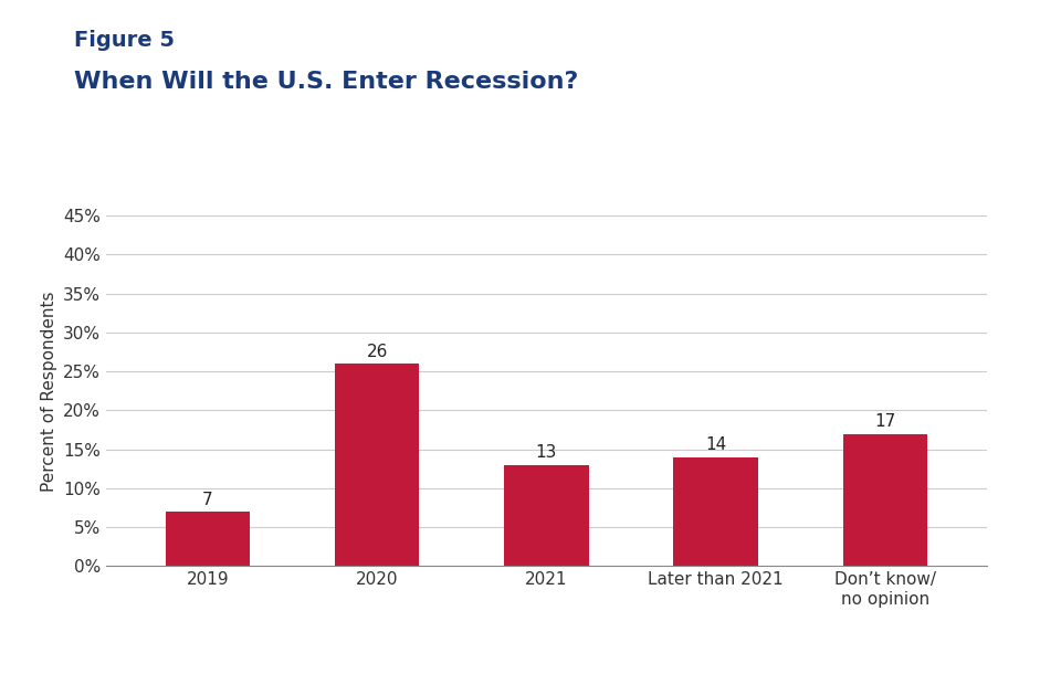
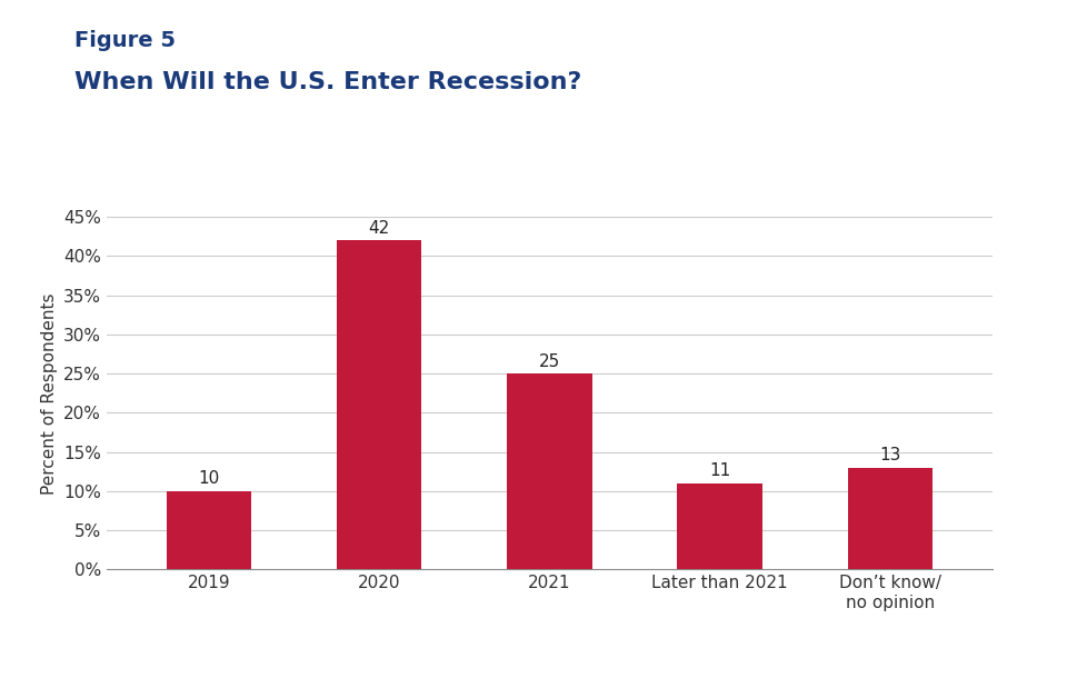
2019: 7 -> 10
2020: 26 -> 42
2021: 13 -> 25
Later than 2021: 14 -> 11
Don’t know/ no opinion: 17 -> 13
